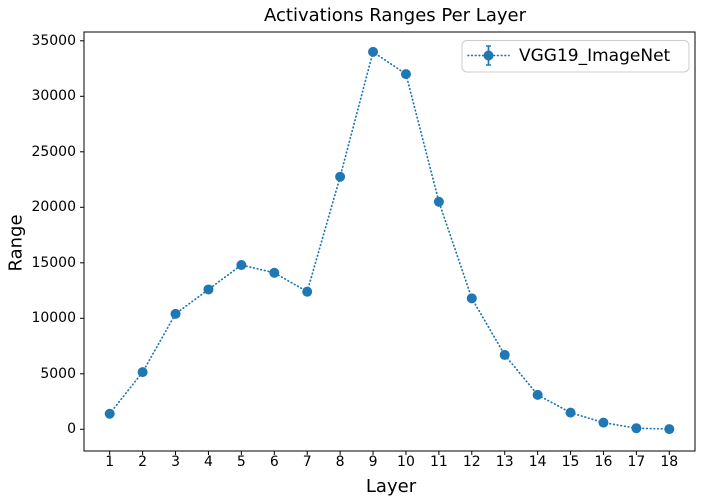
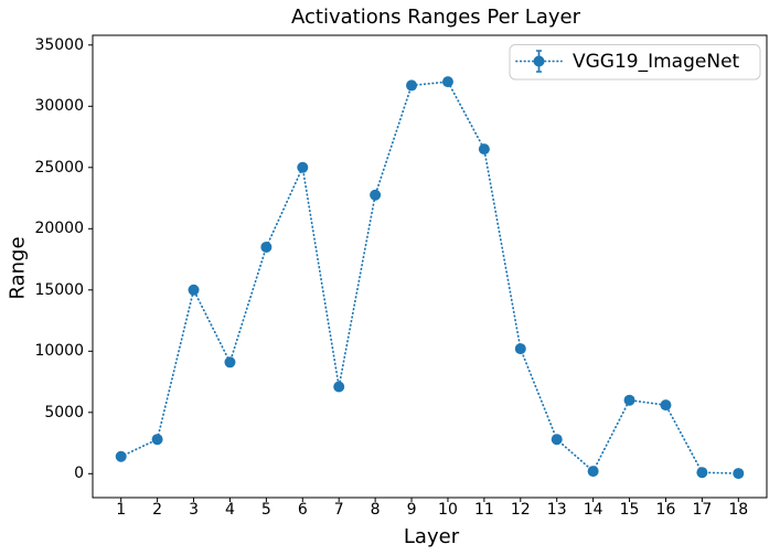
2: 5200 -> 2800
3: 10400 -> 15000
4: 12600 -> 9100
5: 14800 -> 18500
6: 14100 -> 25000
7: 12400 -> 7100
9: 34000 -> 31700
11: 20500 -> 26500
12: 11800 -> 10200
13: 6700 -> 2800
14: 3100 -> 200
15: 1500 -> 6000
16: 600 -> 5600
